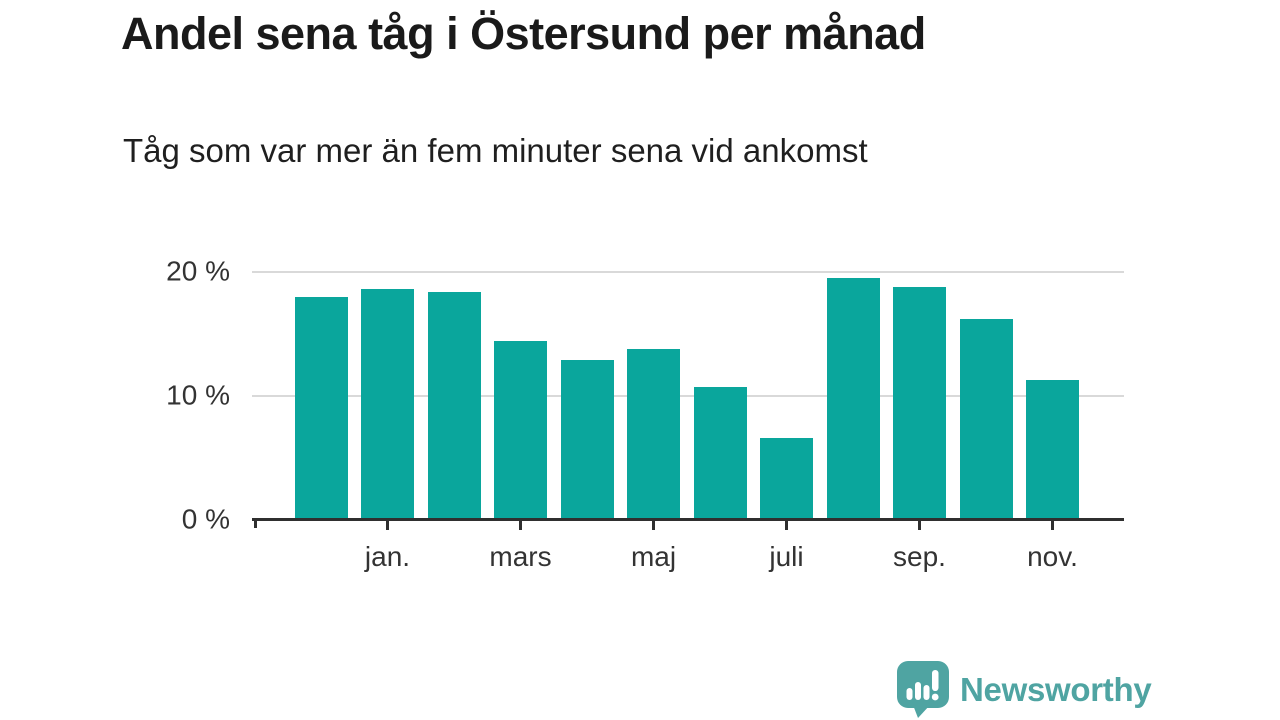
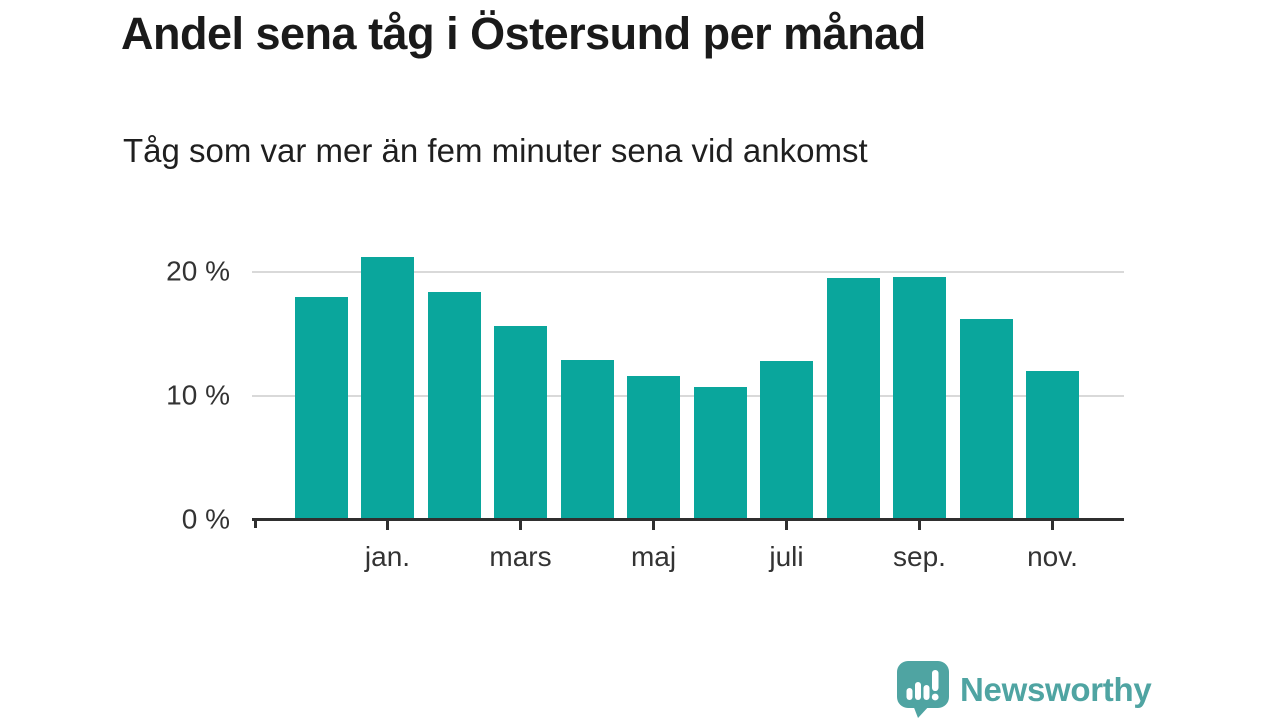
jan.: 18.6% -> 21.2%
mars: 14.4% -> 15.6%
maj: 13.8% -> 11.6%
juli: 6.6% -> 12.8%
sep.: 18.8% -> 19.6%
nov.: 11.3% -> 12.0%
